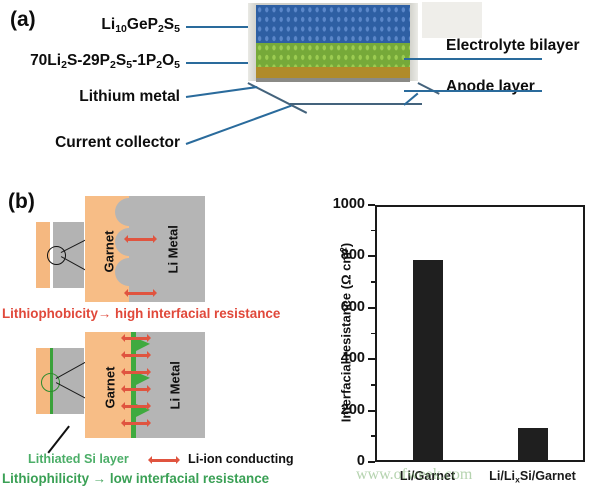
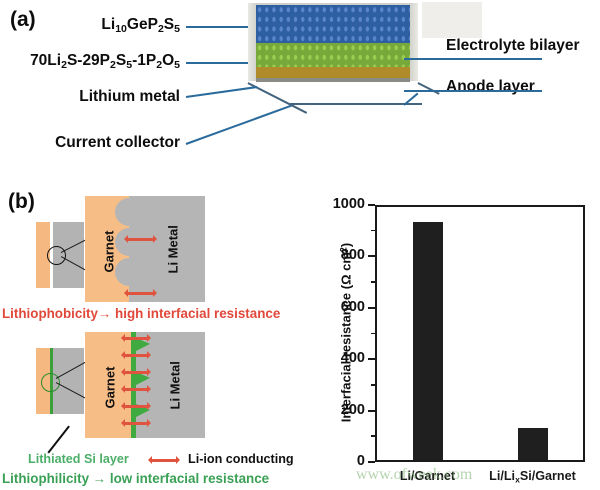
Li/Garnet: 780 -> 920
